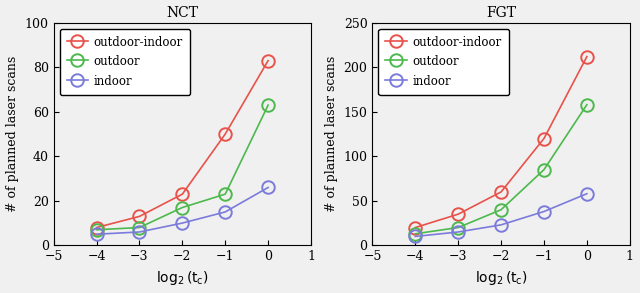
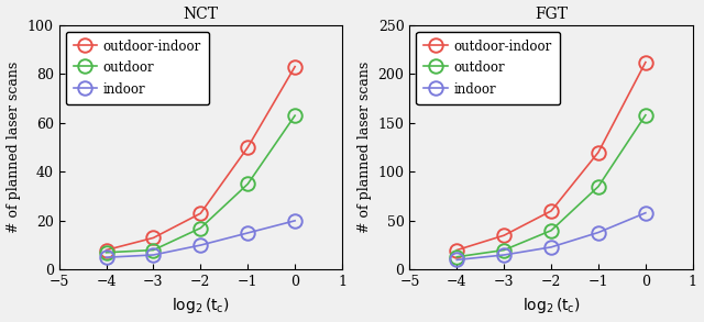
NCT/outdoor/−1: 23 -> 35
NCT/indoor/0: 26 -> 20
